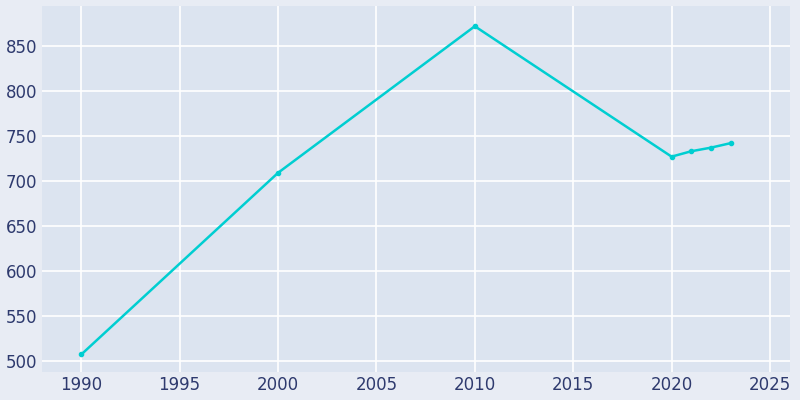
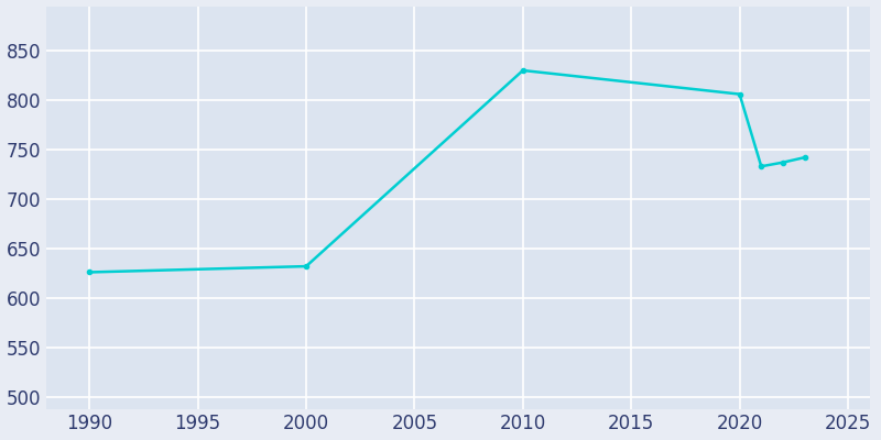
1990: 507 -> 626
2000: 709 -> 632
2010: 872 -> 830
2020: 727 -> 806
